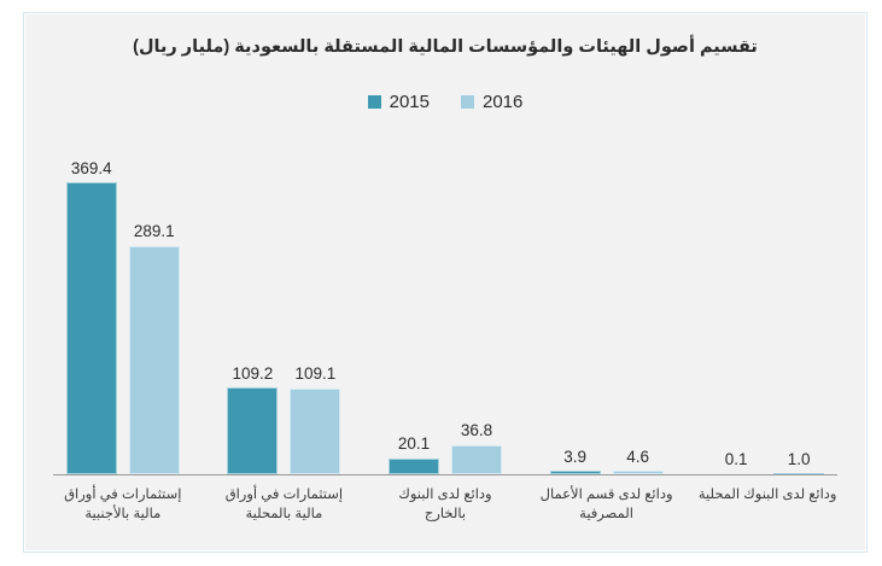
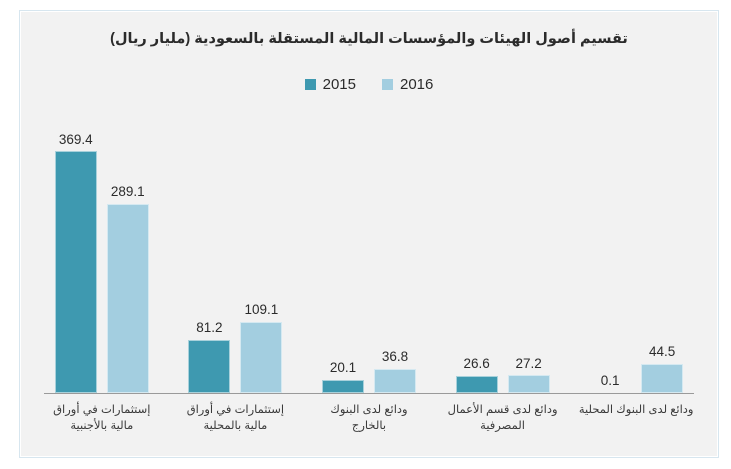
2015/إستثمارات في أوراق مالية بالمحلية: 109.2 -> 81.2
2015/ودائع لدى قسم الأعمال المصرفية: 3.9 -> 26.6
2016/ودائع لدى قسم الأعمال المصرفية: 4.6 -> 27.2
2016/ودائع لدى البنوك المحلية: 1.0 -> 44.5
